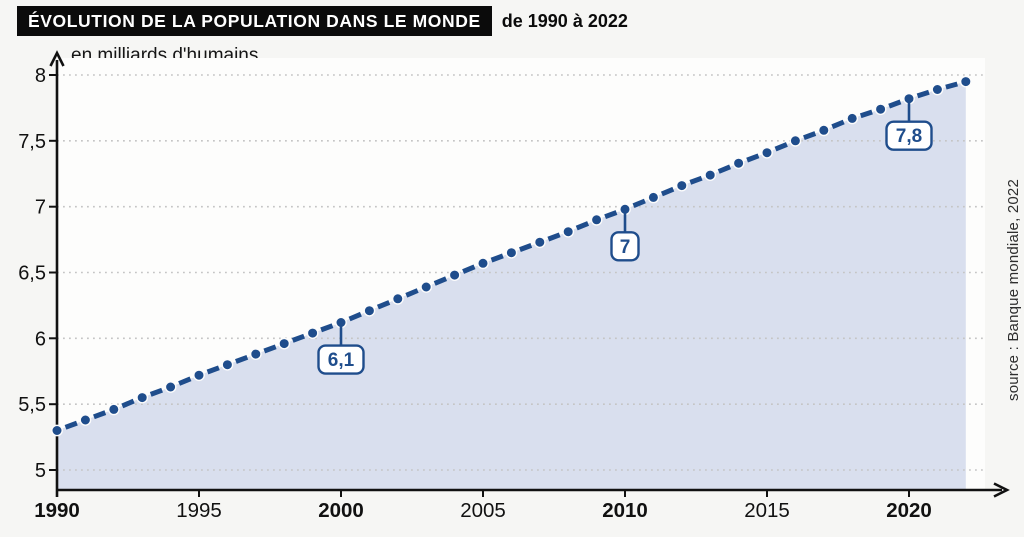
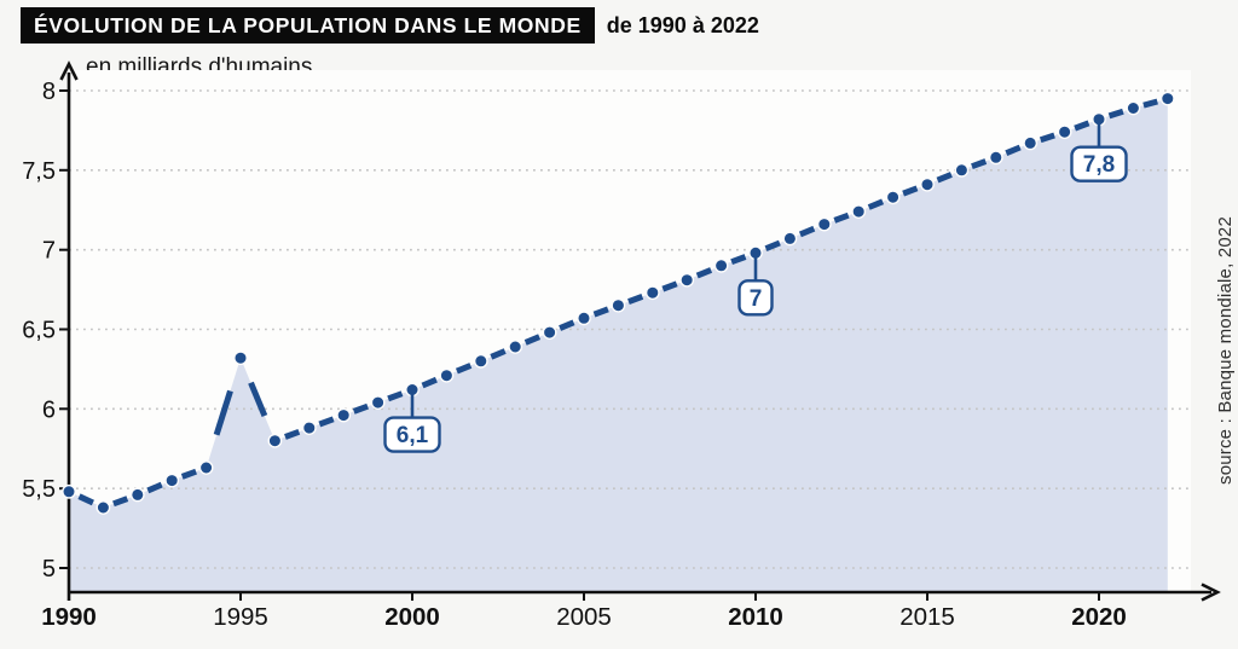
1990: 5.30 -> 5.48
1995: 5.72 -> 6.32
